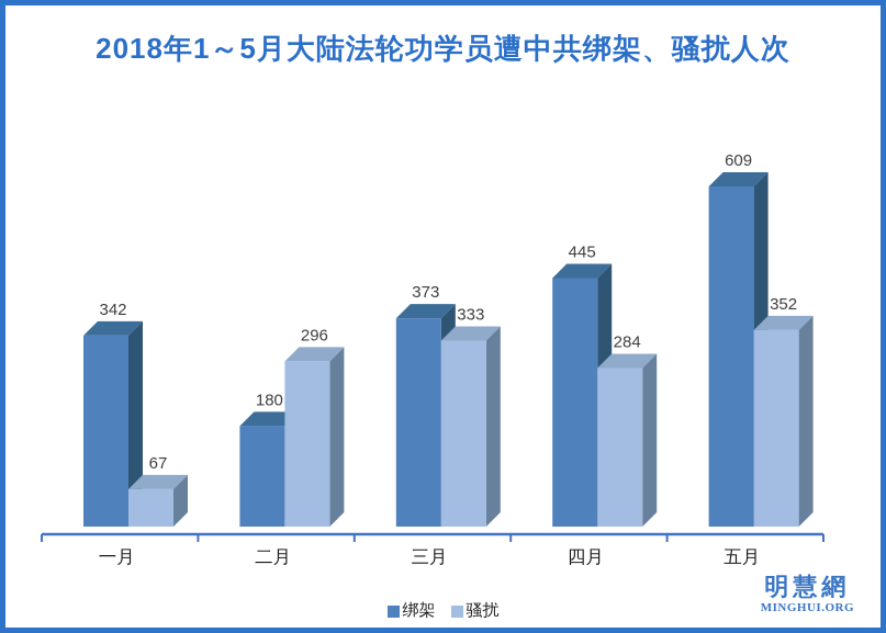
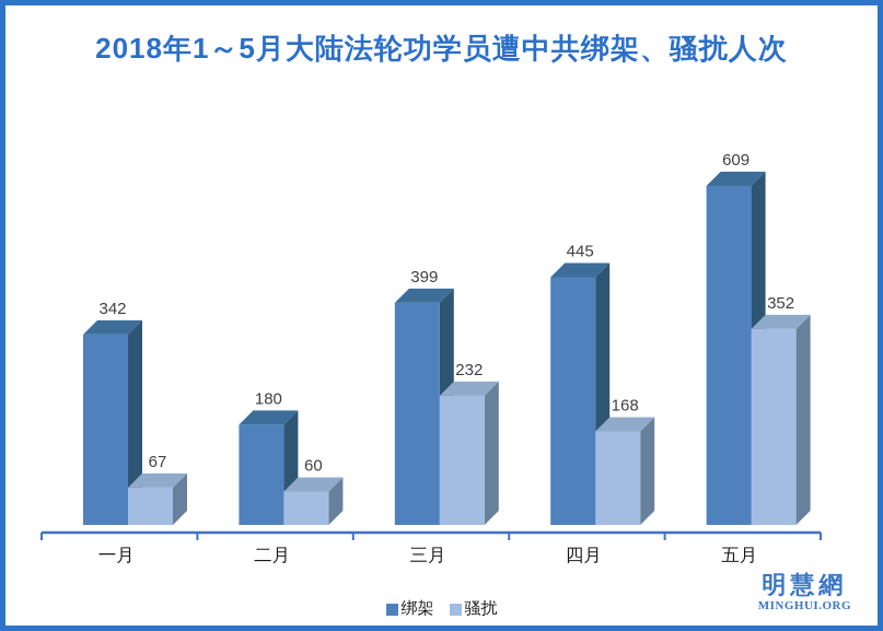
骚扰/二月: 296 -> 60
绑架/三月: 373 -> 399
骚扰/三月: 333 -> 232
骚扰/四月: 284 -> 168
